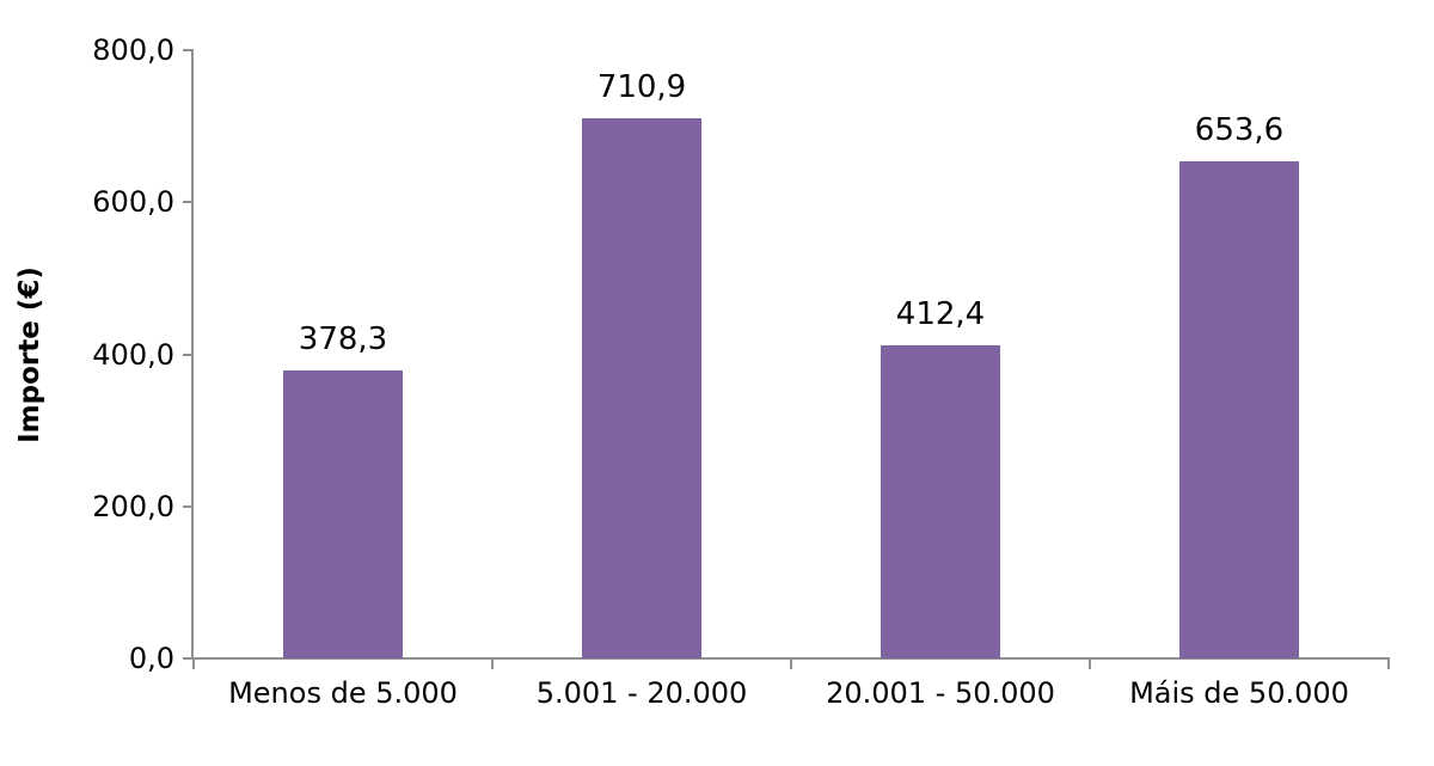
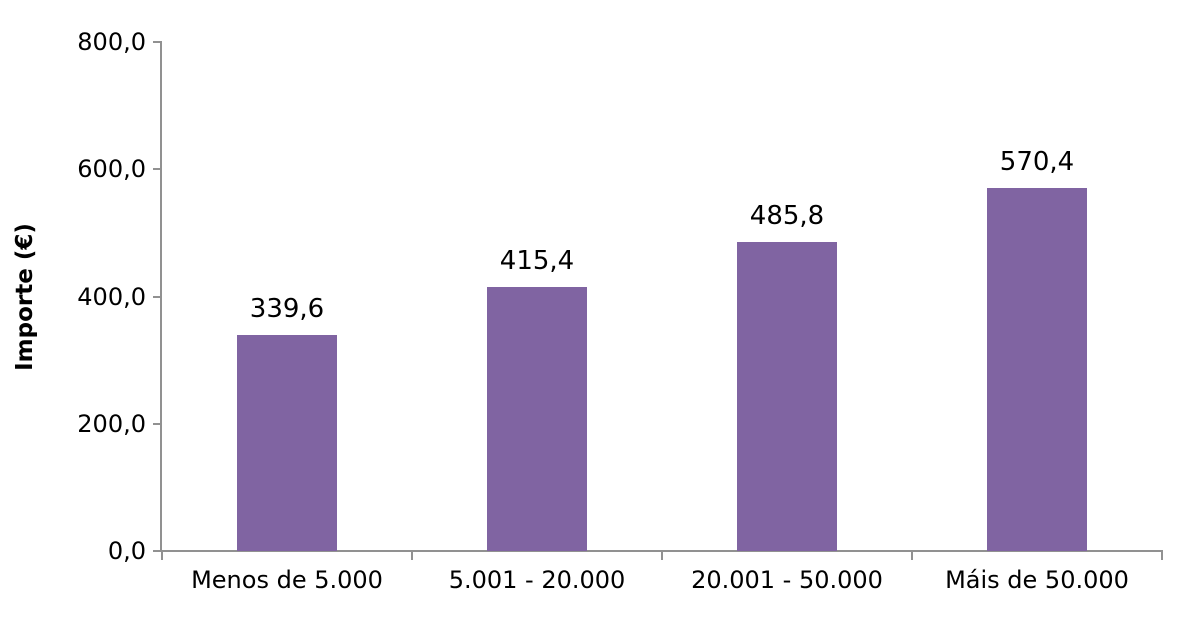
Menos de 5.000: 378,3 -> 339,6
5.001 - 20.000: 710,9 -> 415,4
20.001 - 50.000: 412,4 -> 485,8
Máis de 50.000: 653,6 -> 570,4
